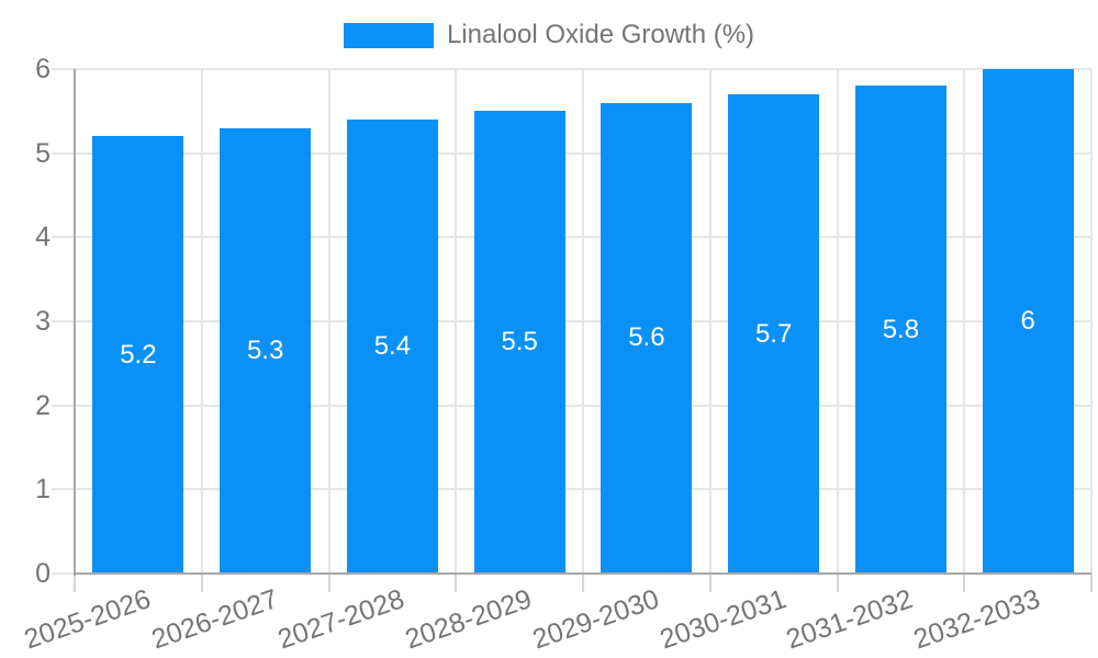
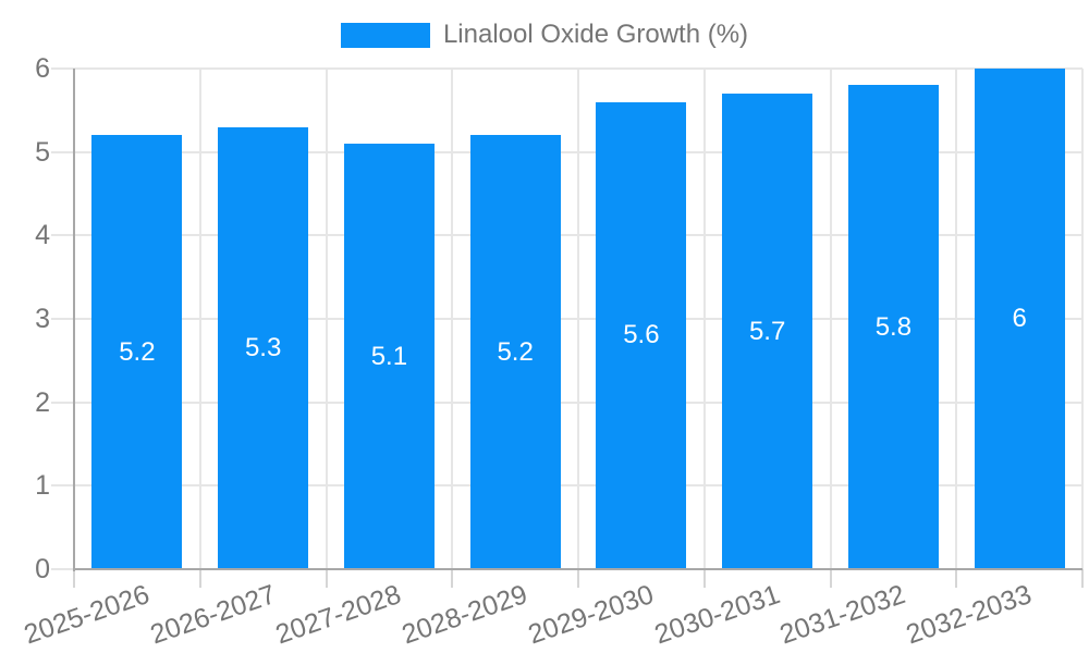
2027-2028: 5.4 -> 5.1
2028-2029: 5.5 -> 5.2
